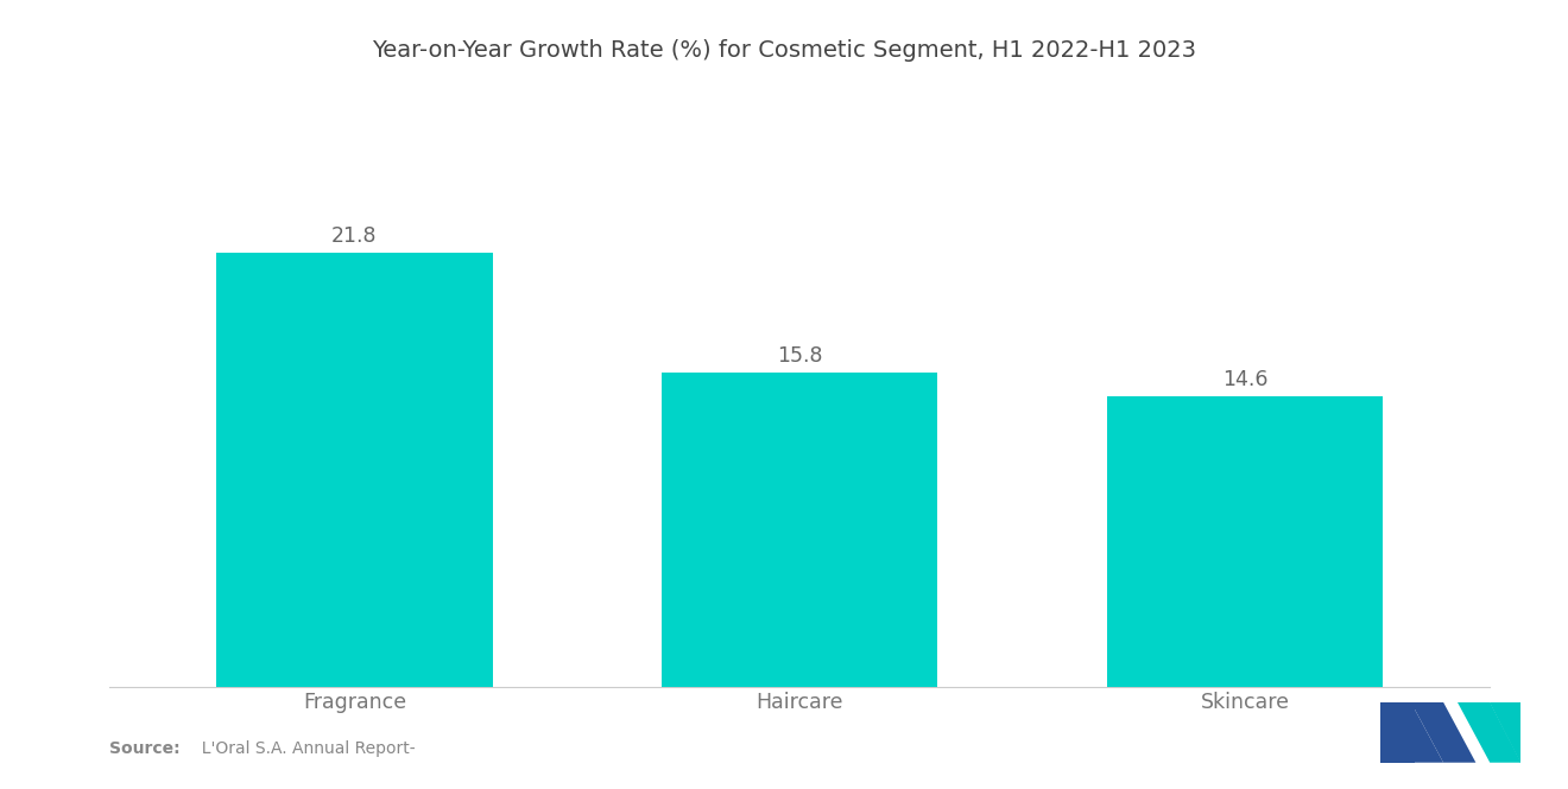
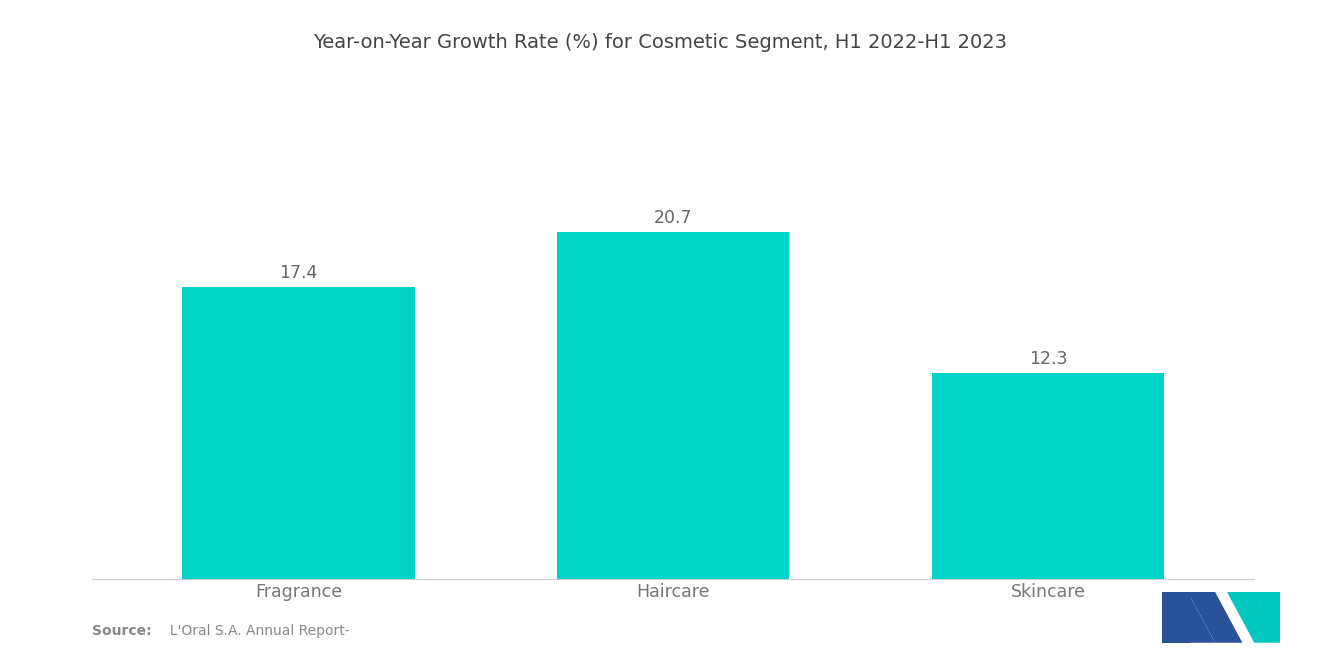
Fragrance: 21.8 -> 17.4
Haircare: 15.8 -> 20.7
Skincare: 14.6 -> 12.3
